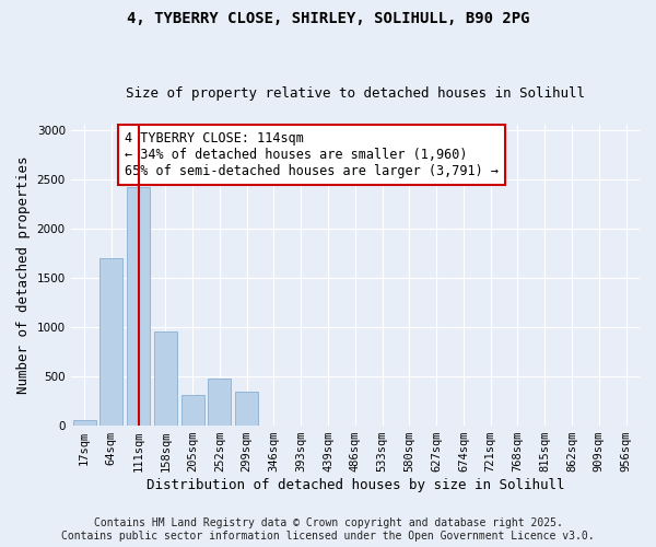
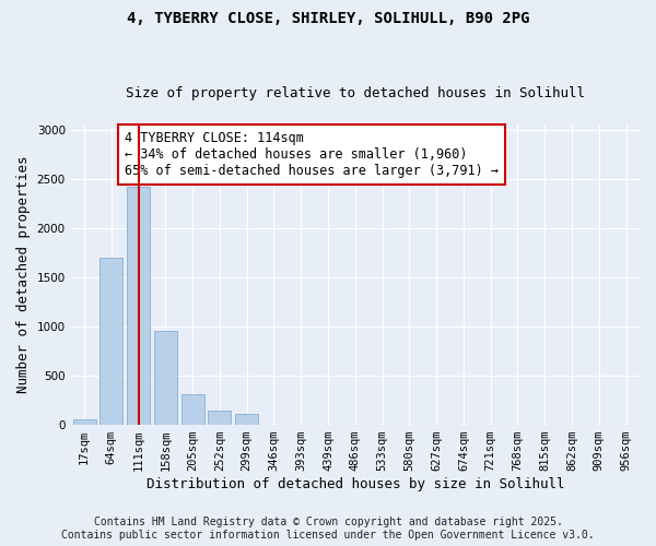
252sqm: 480 -> 150
299sqm: 340 -> 110
